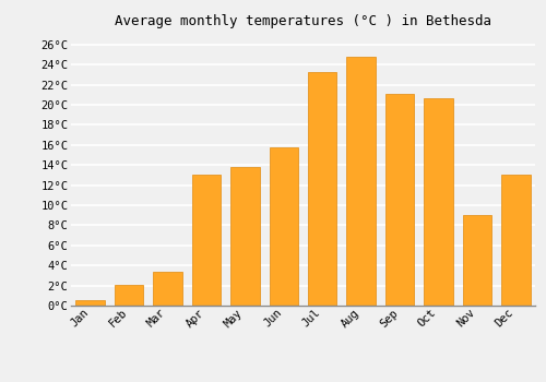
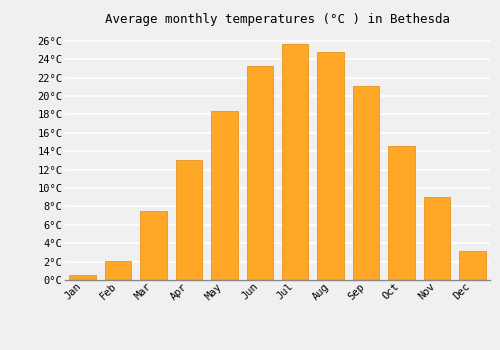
Mar: 3.4°C -> 7.5°C
May: 13.8°C -> 18.4°C
Jun: 15.8°C -> 23.2°C
Jul: 23.2°C -> 25.6°C
Oct: 20.6°C -> 14.6°C
Dec: 13.0°C -> 3.1°C
